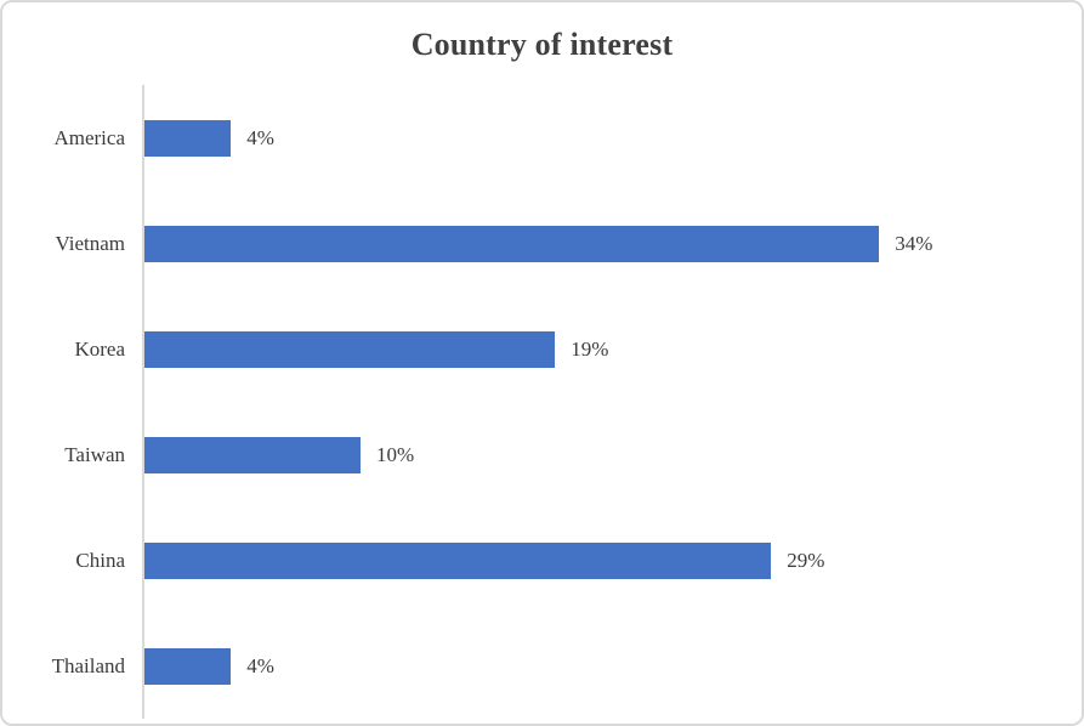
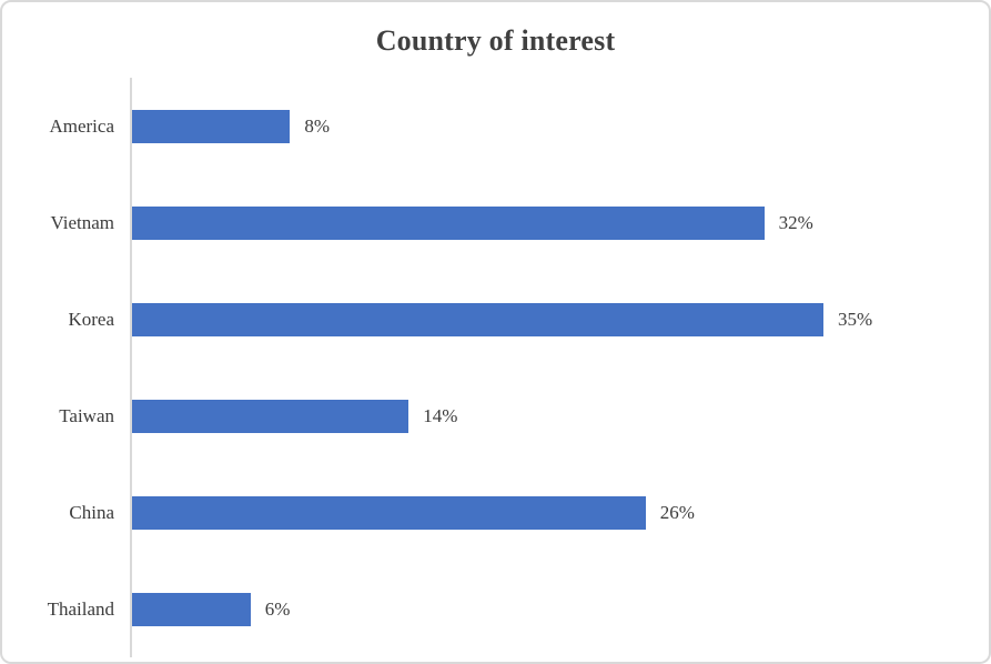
America: 4% -> 8%
Vietnam: 34% -> 32%
Korea: 19% -> 35%
Taiwan: 10% -> 14%
China: 29% -> 26%
Thailand: 4% -> 6%
